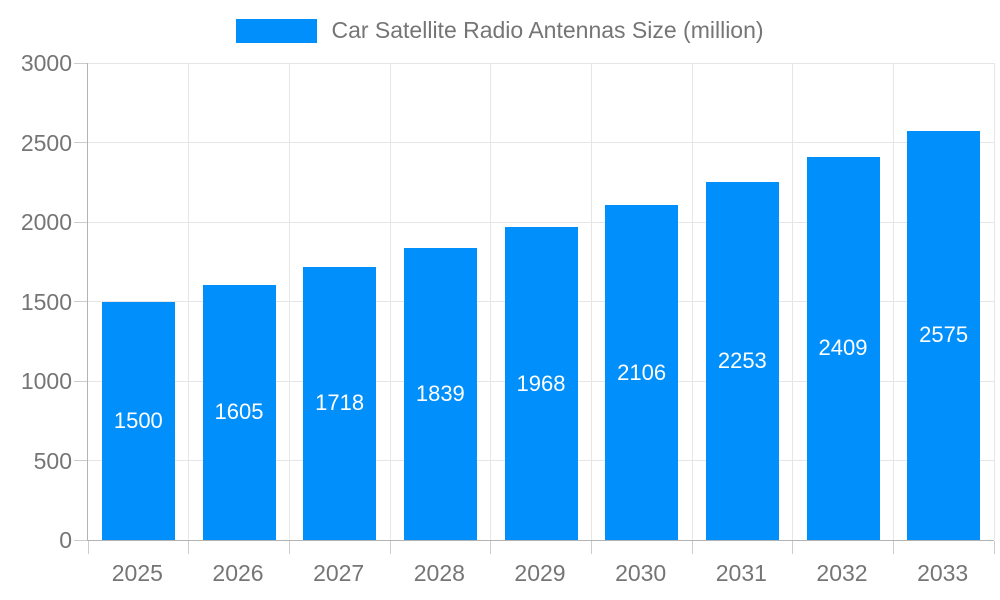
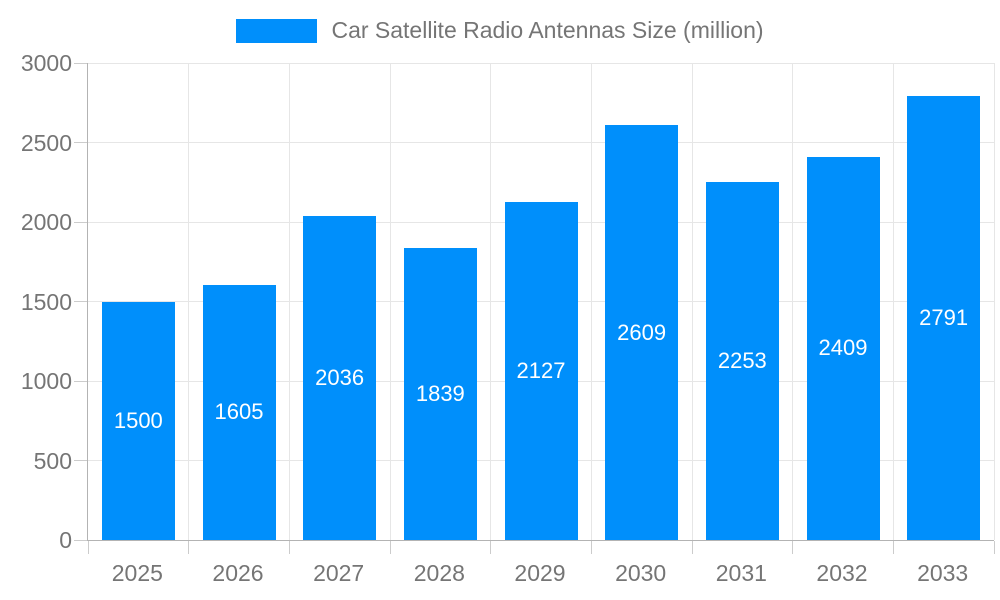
2027: 1718 -> 2036
2029: 1968 -> 2127
2030: 2106 -> 2609
2033: 2575 -> 2791
